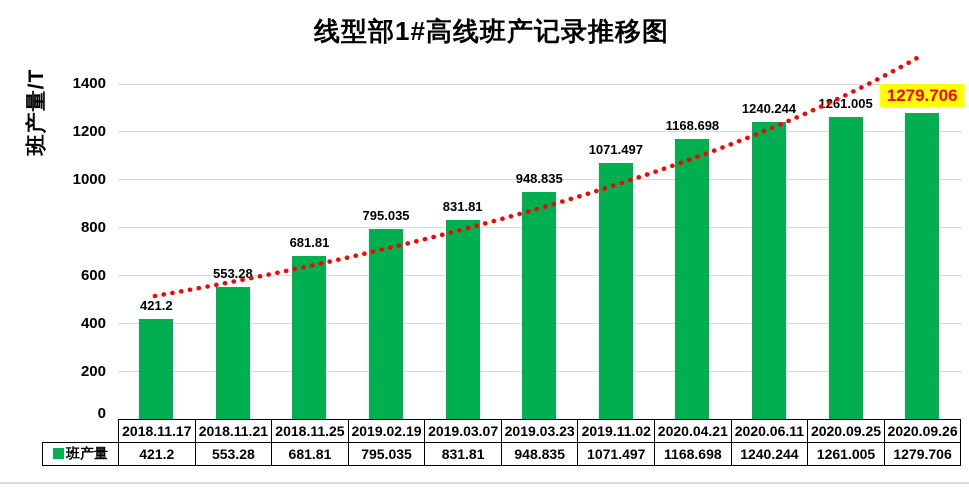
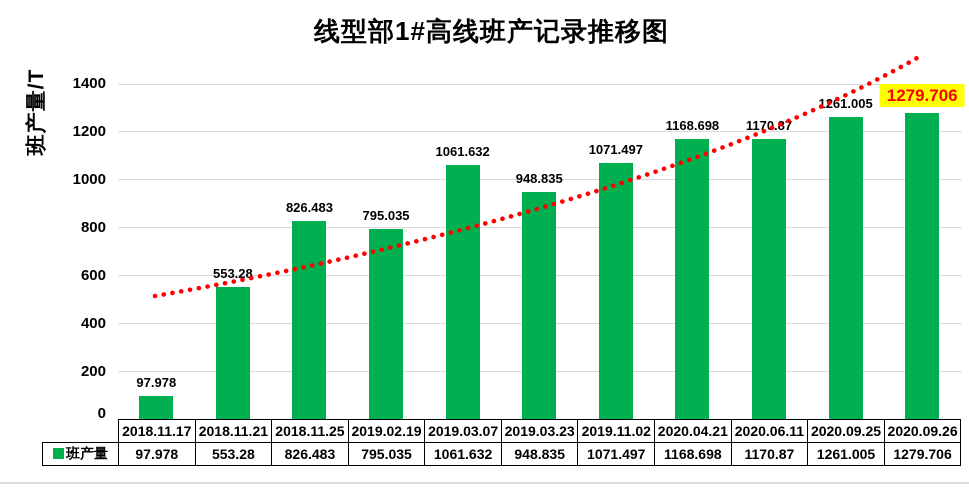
2018.11.17: 421.2 -> 97.978
2018.11.25: 681.81 -> 826.483
2019.03.07: 831.81 -> 1061.632
2020.06.11: 1240.244 -> 1170.87
